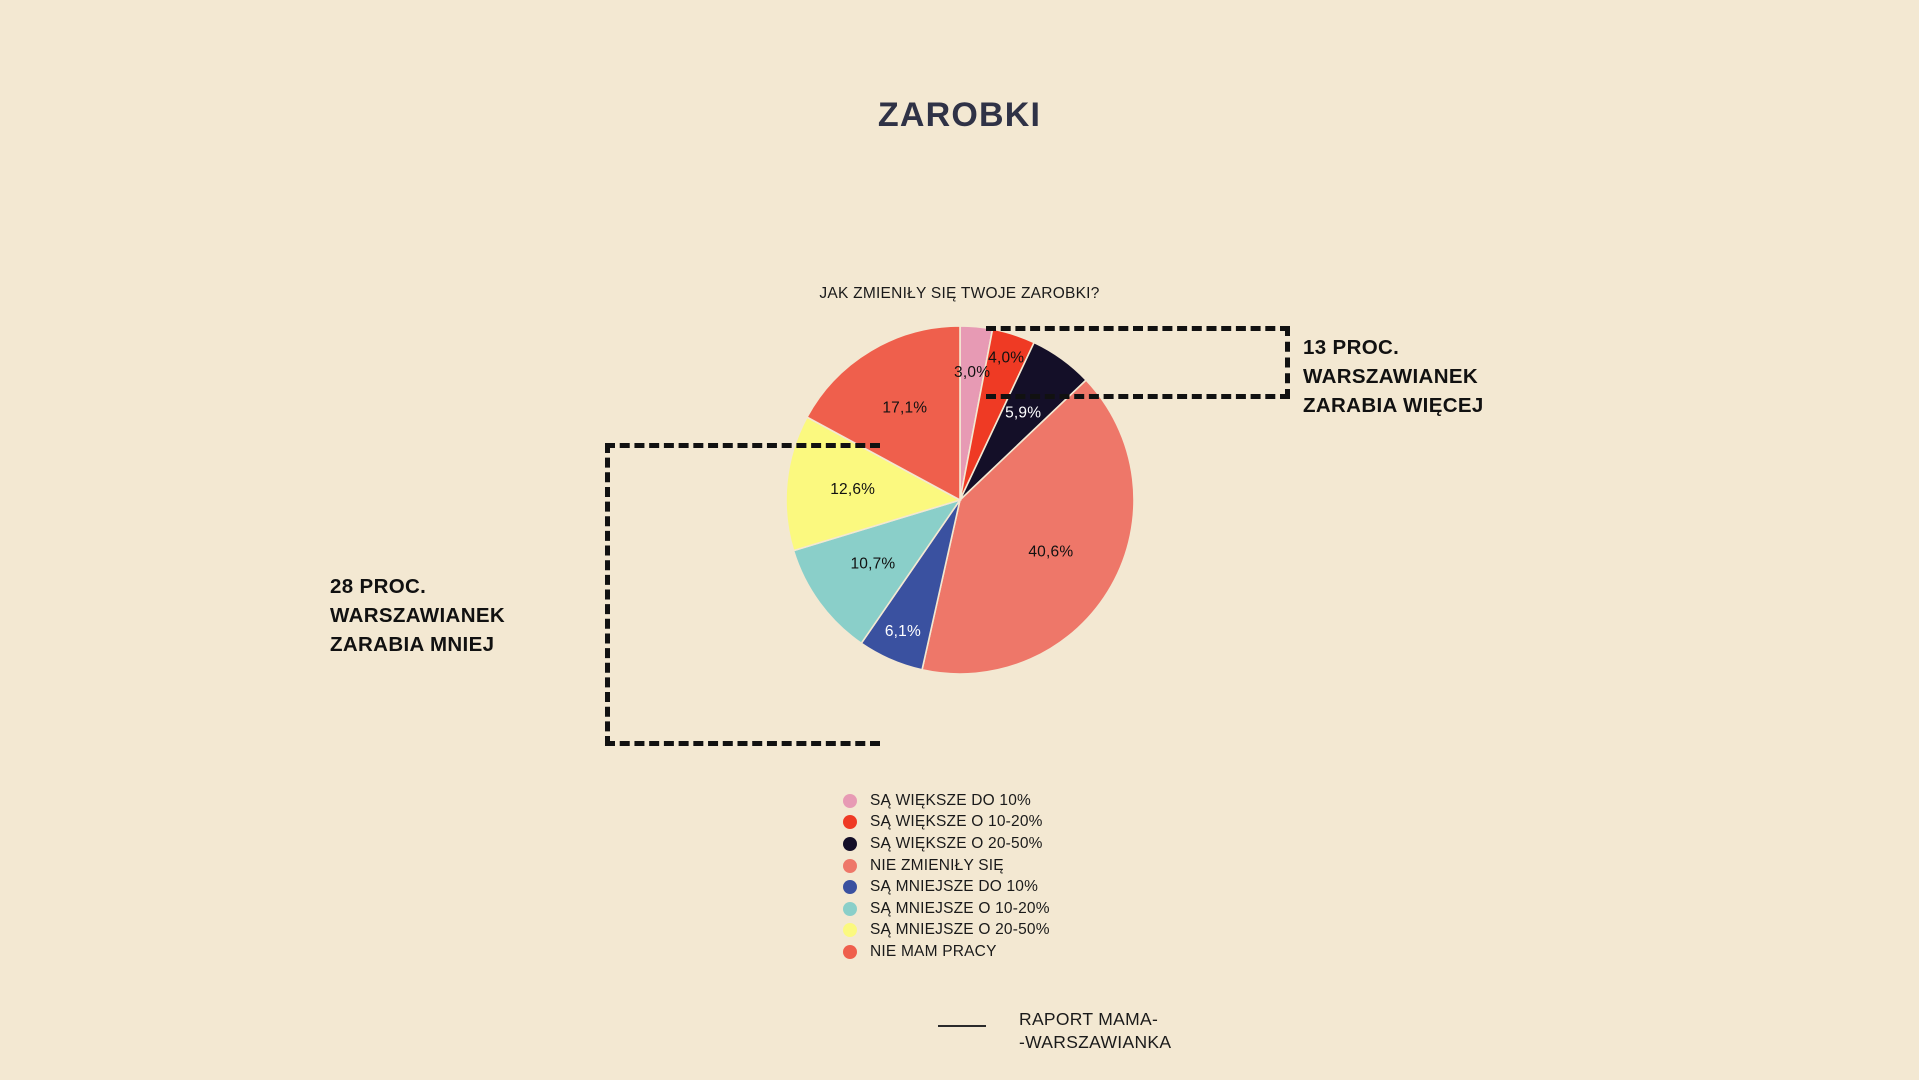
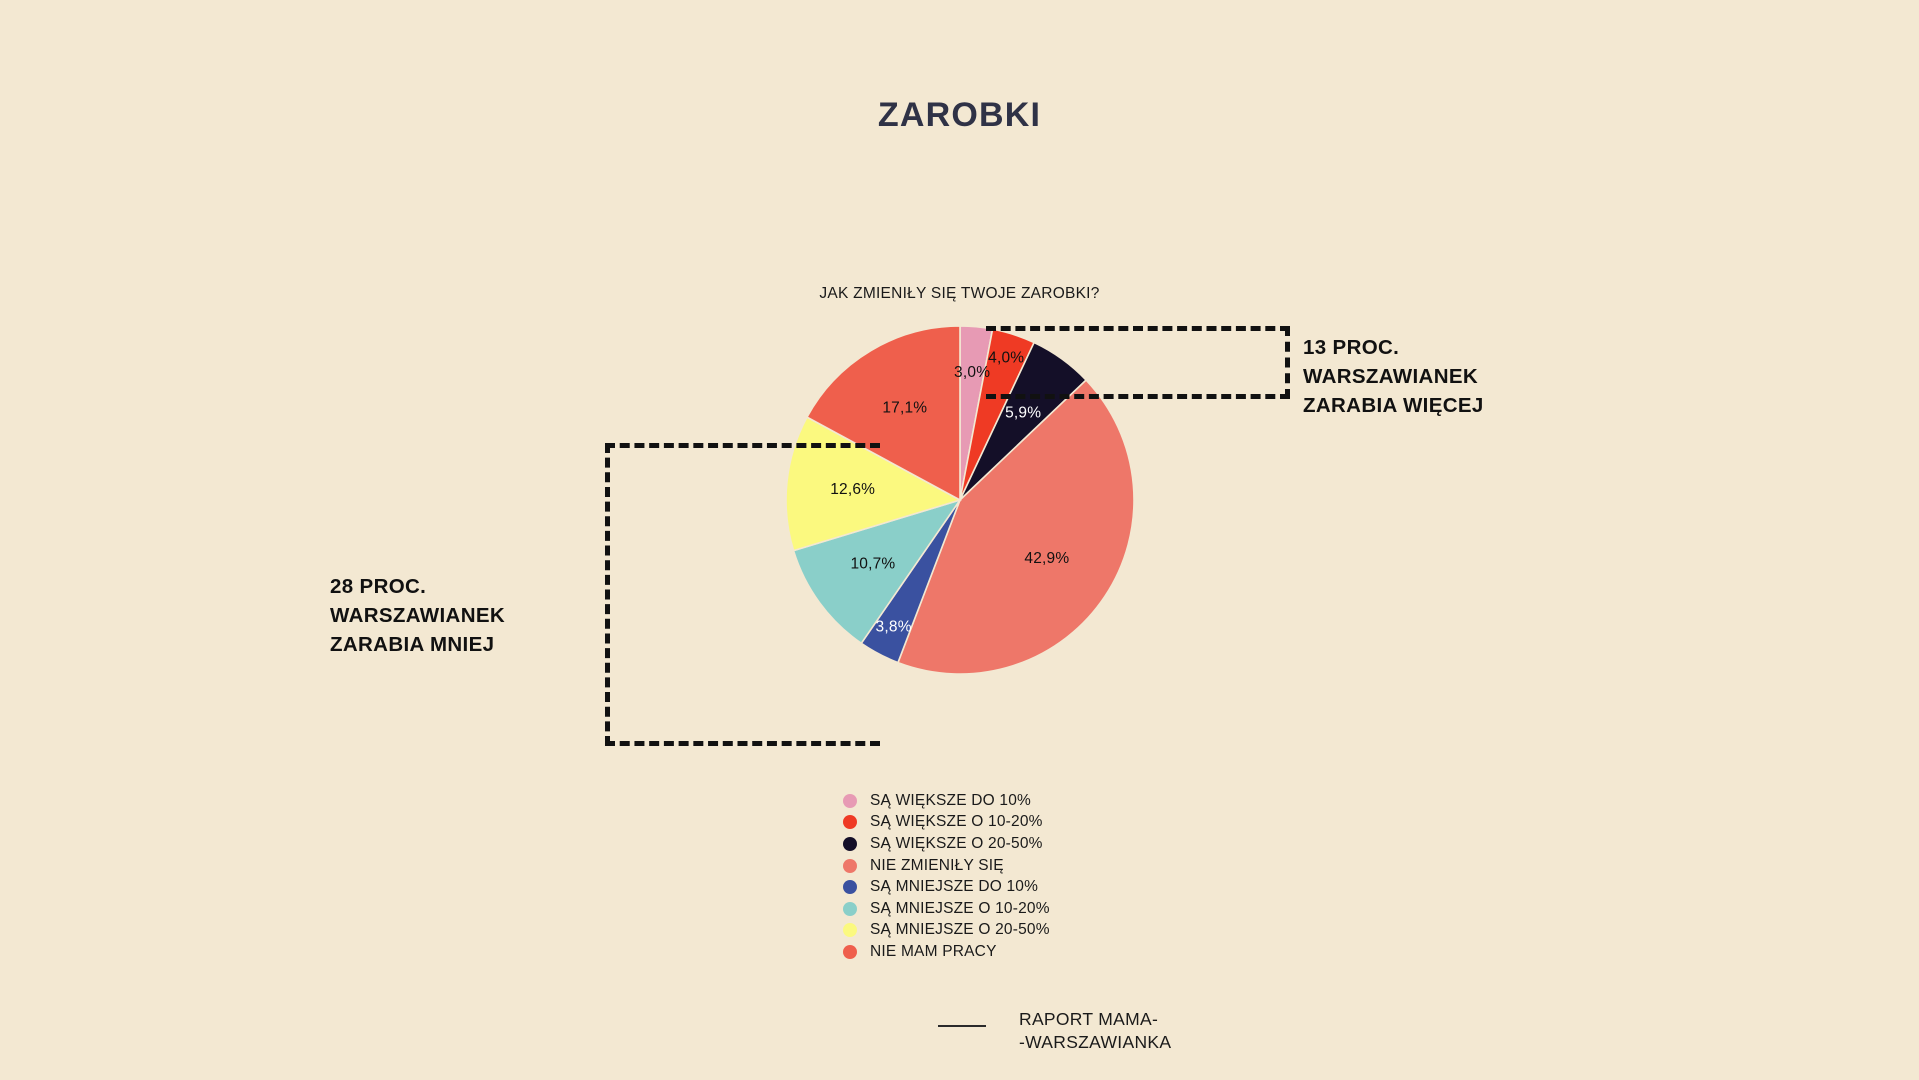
NIE ZMIENIŁY SIĘ: 40,6% -> 42,9%
SĄ MNIEJSZE DO 10%: 6,1% -> 3,8%
